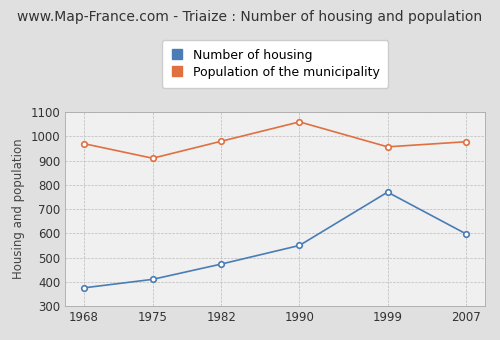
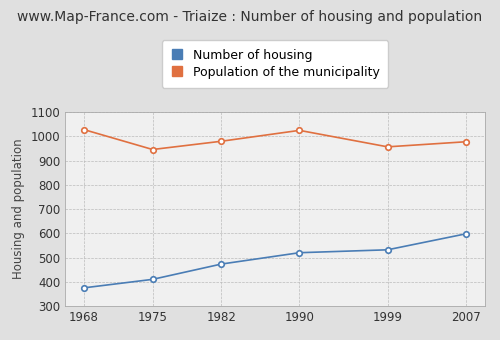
Population of the municipality/1968: 970 -> 1028
Population of the municipality/1975: 910 -> 946
Number of housing/1990: 550 -> 520
Population of the municipality/1990: 1060 -> 1025
Number of housing/1999: 770 -> 532
